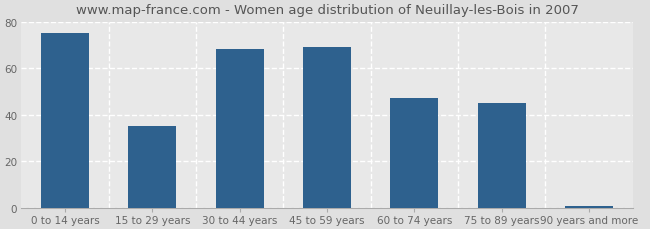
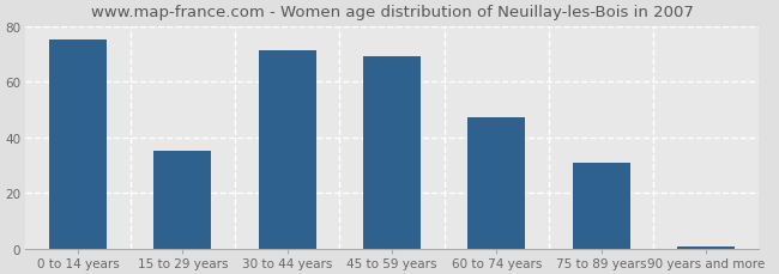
30 to 44 years: 68 -> 71
75 to 89 years: 45 -> 31
